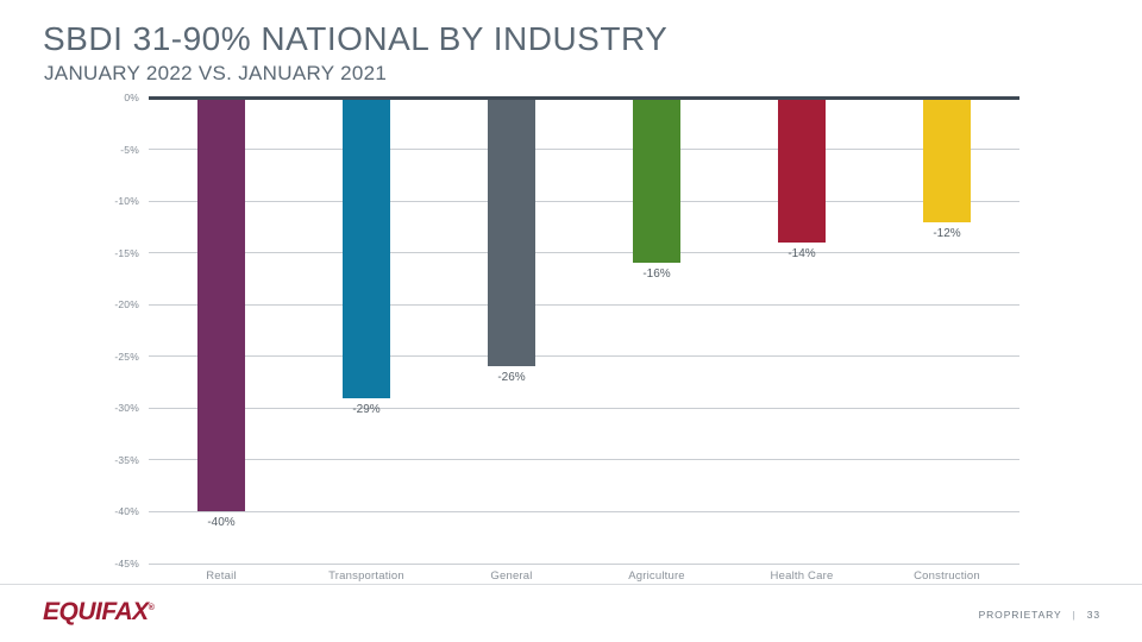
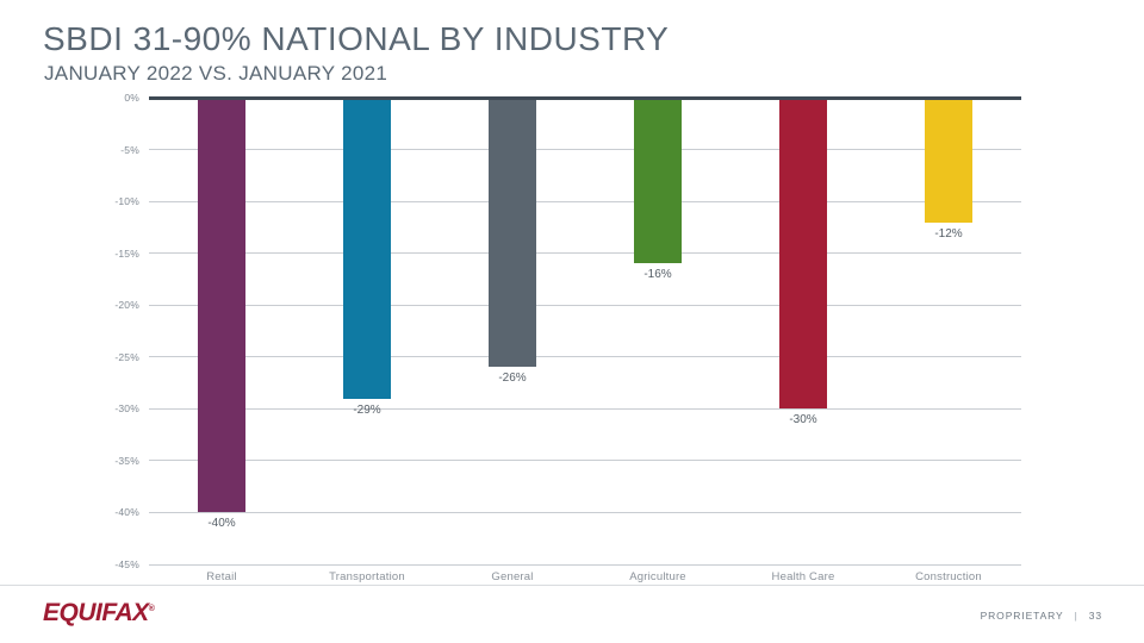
Health Care: -14% -> -30%
